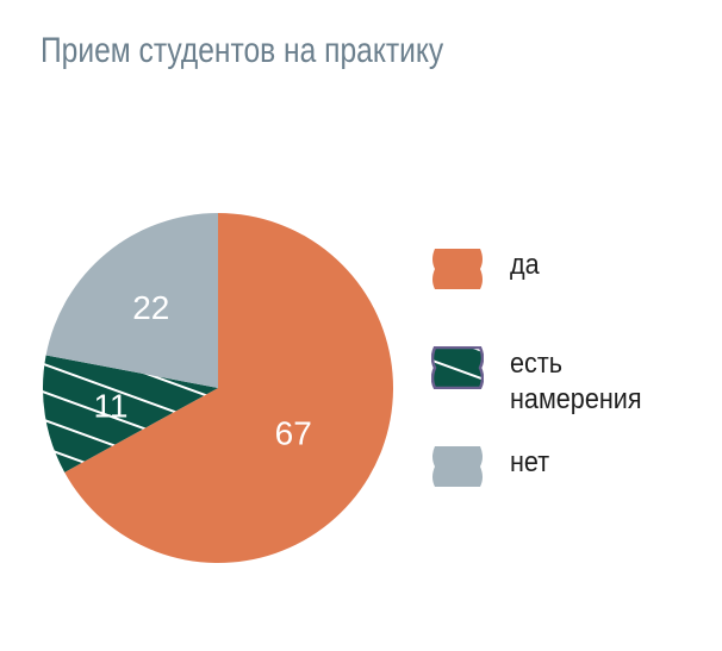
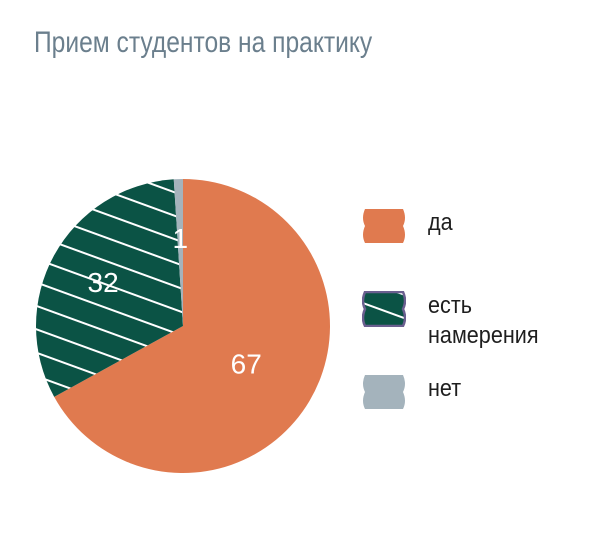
есть намерения: 11 -> 32
нет: 22 -> 1
